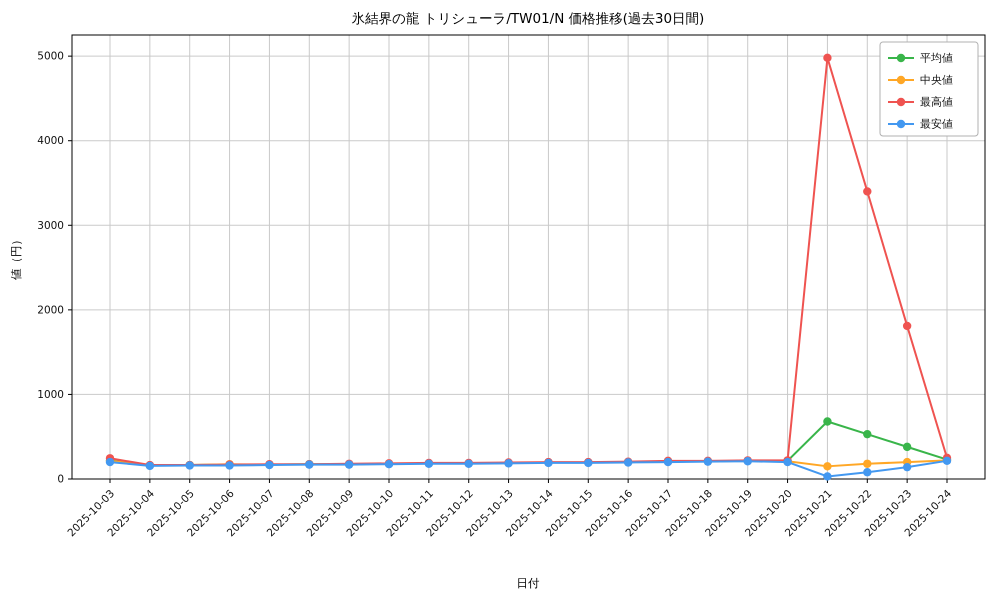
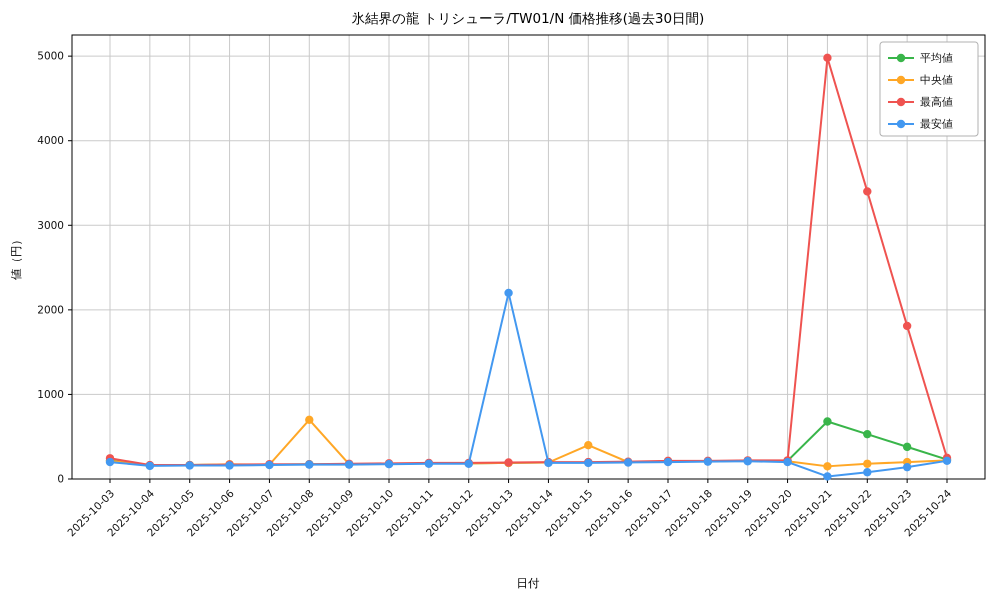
中央値/2025-10-08: 200 -> 700
最安値/2025-10-13: 200 -> 2200
中央値/2025-10-15: 200 -> 400
